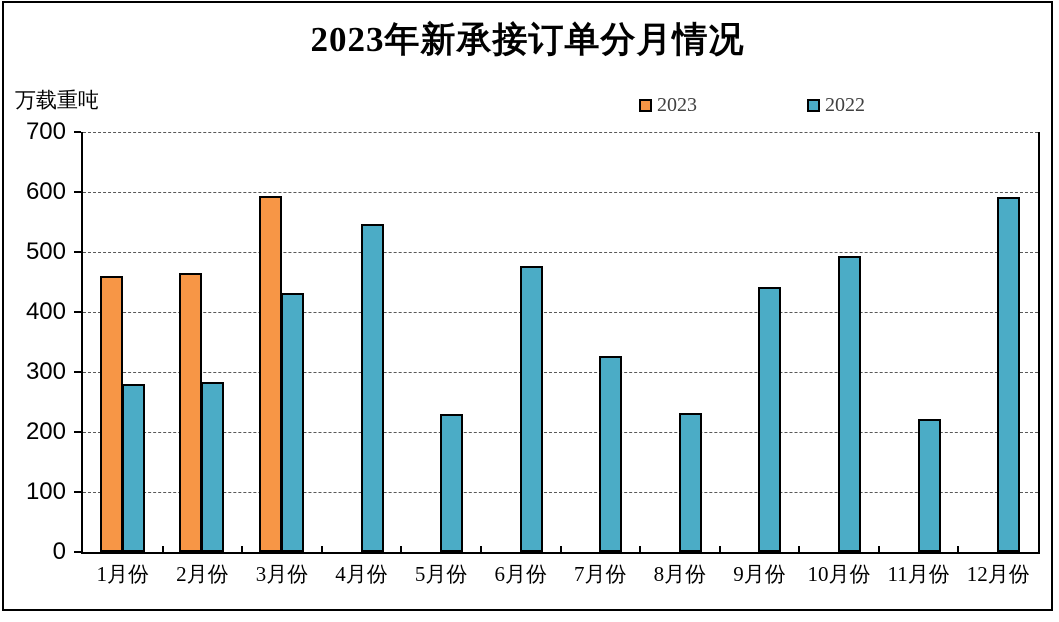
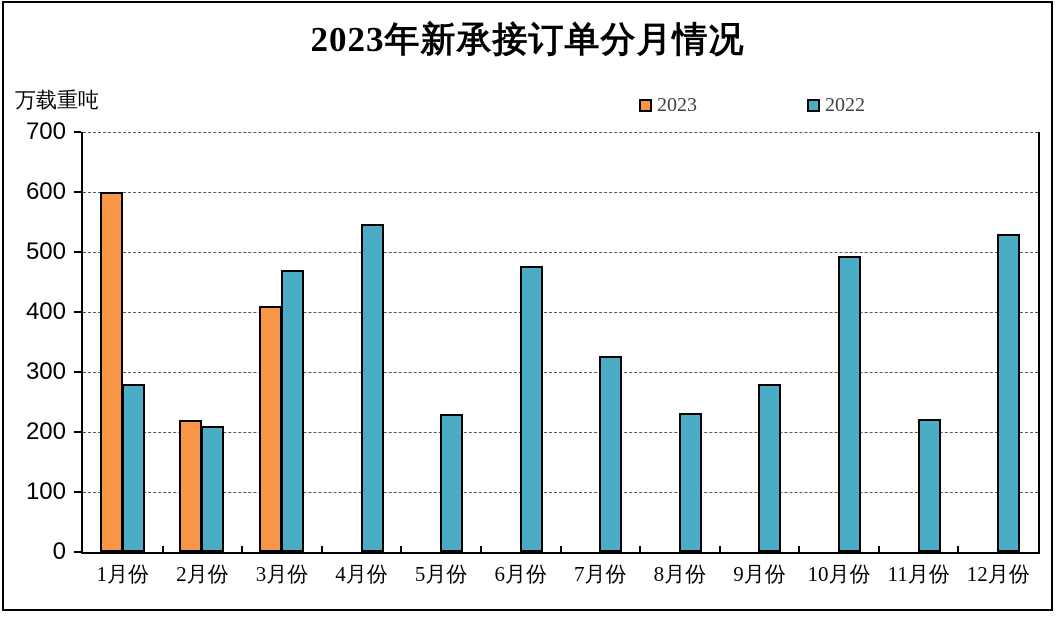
2023/1月份: 460 -> 600
2023/2月份: 460 -> 220
2022/2月份: 280 -> 210
2023/3月份: 590 -> 410
2022/3月份: 430 -> 470
2022/9月份: 440 -> 280
2022/12月份: 590 -> 530
